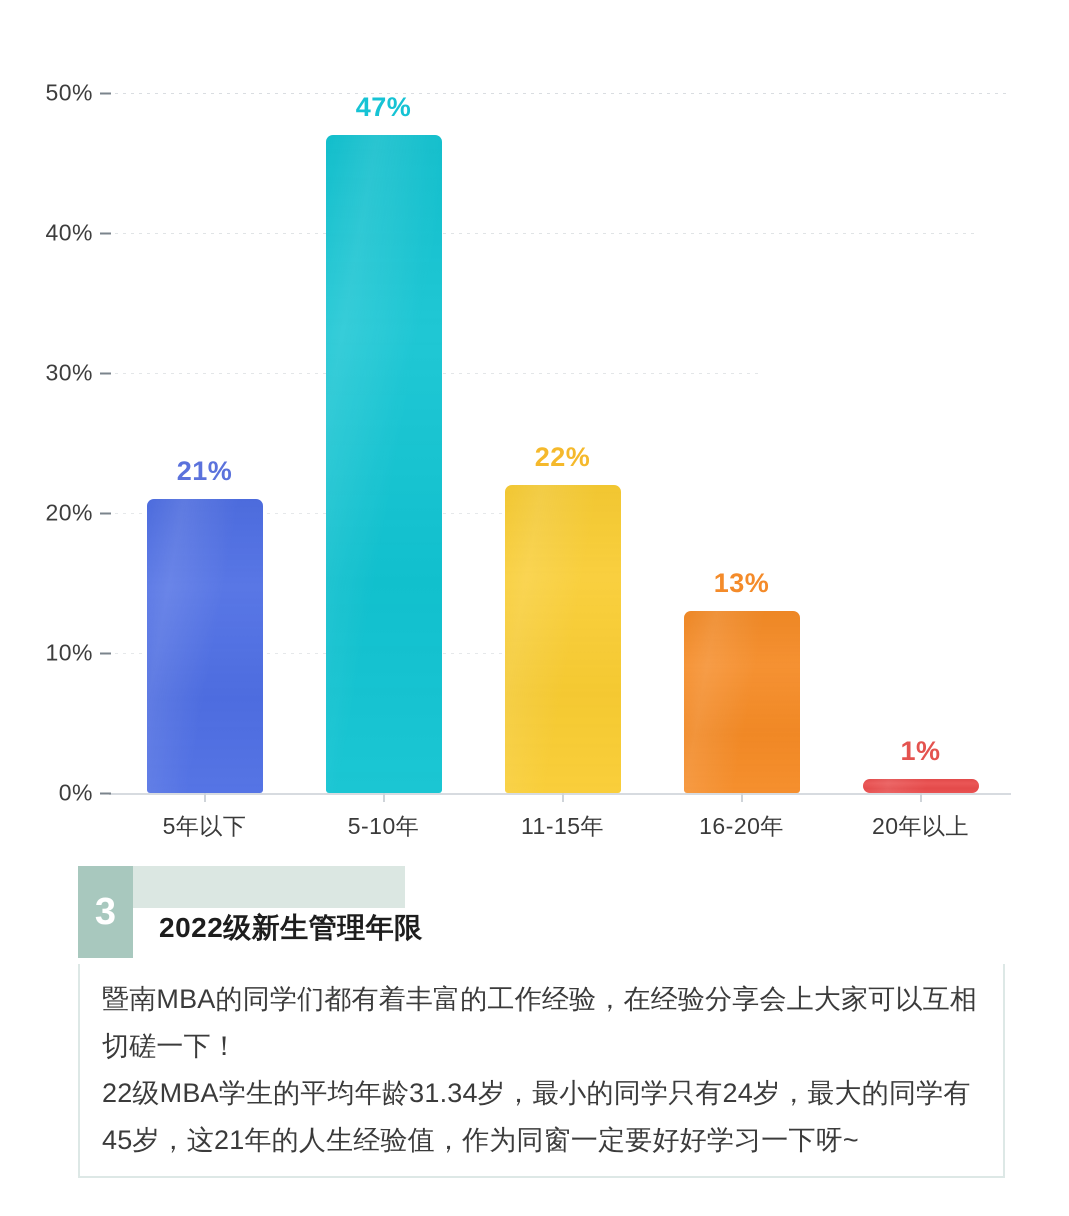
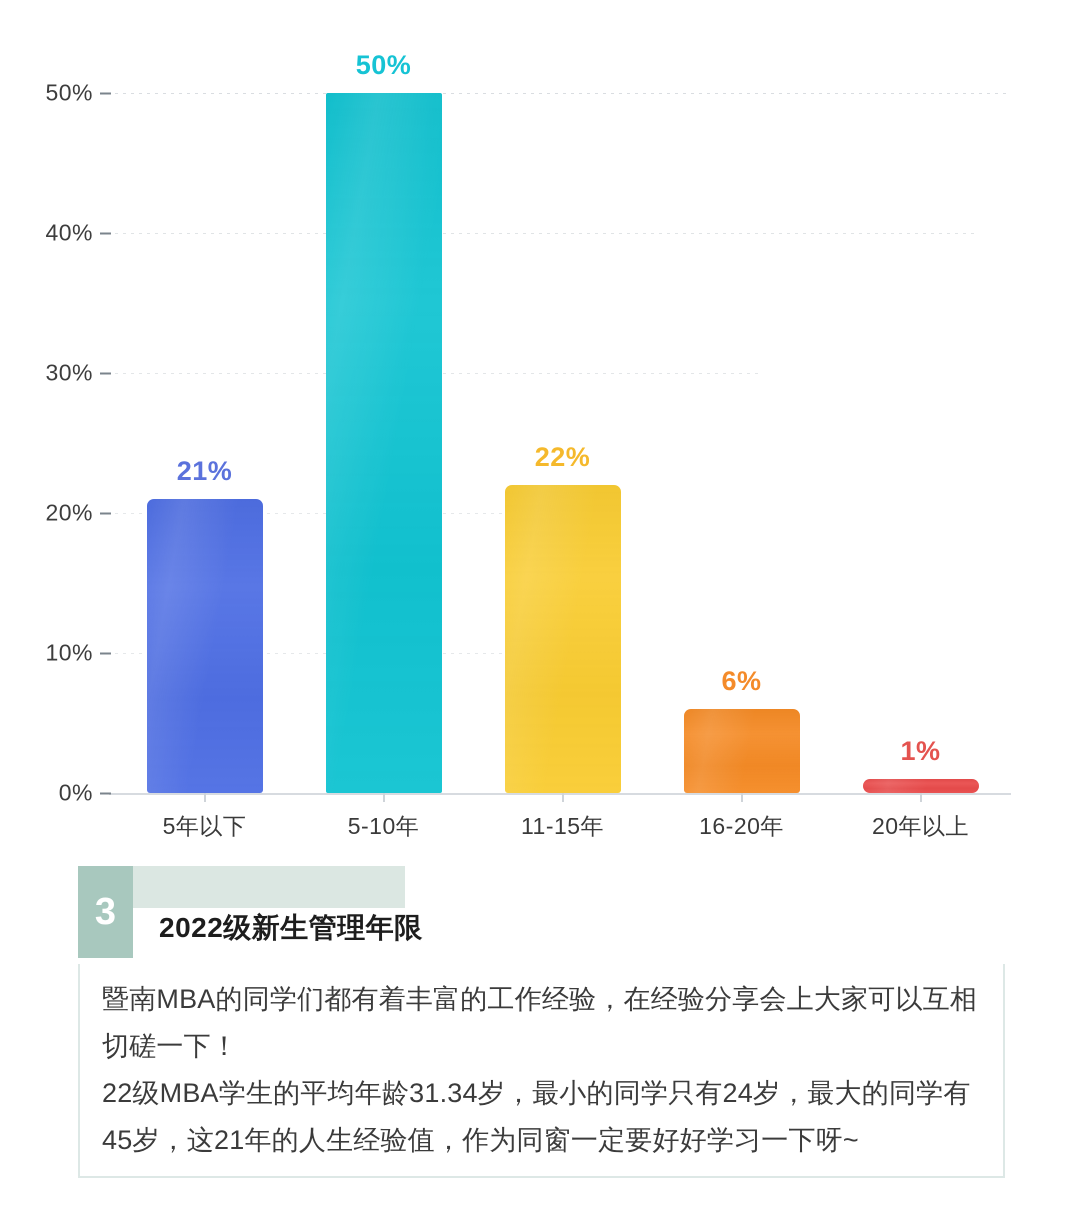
5-10年: 47% -> 50%
16-20年: 13% -> 6%
